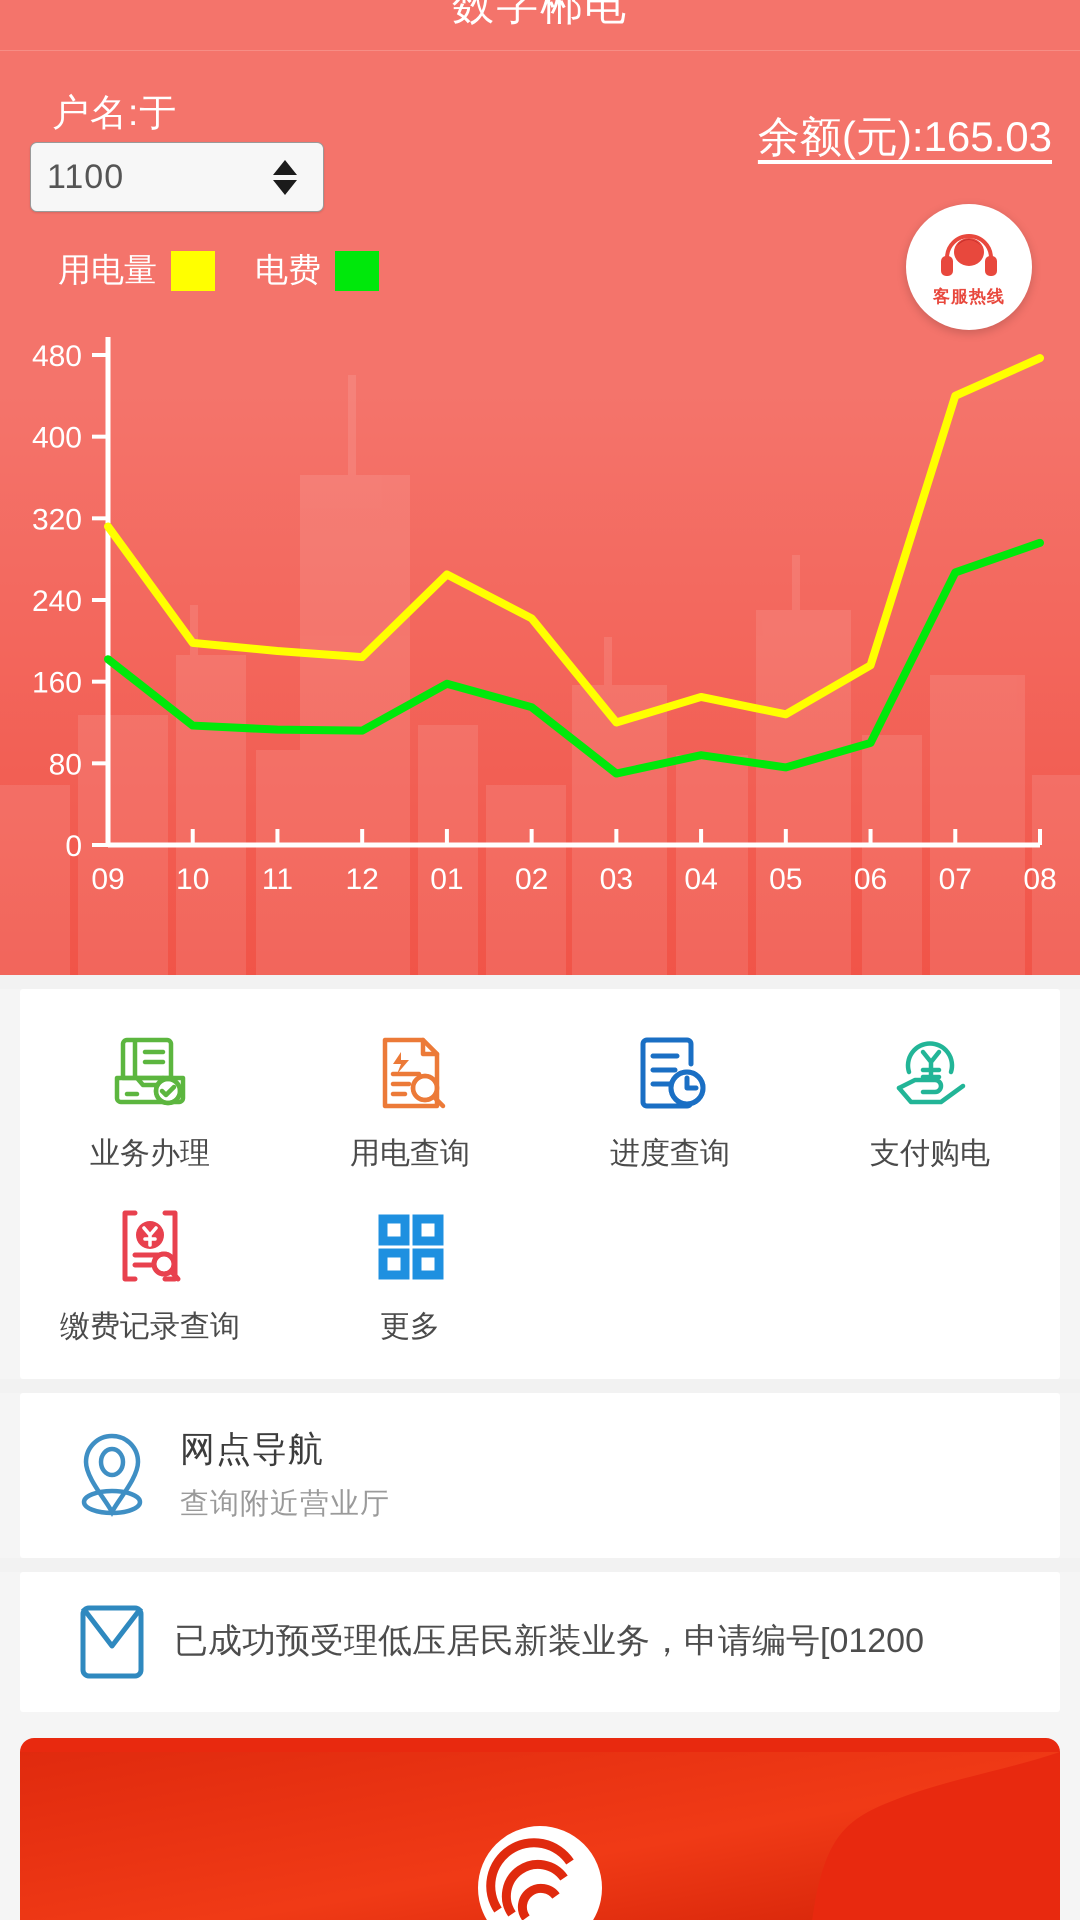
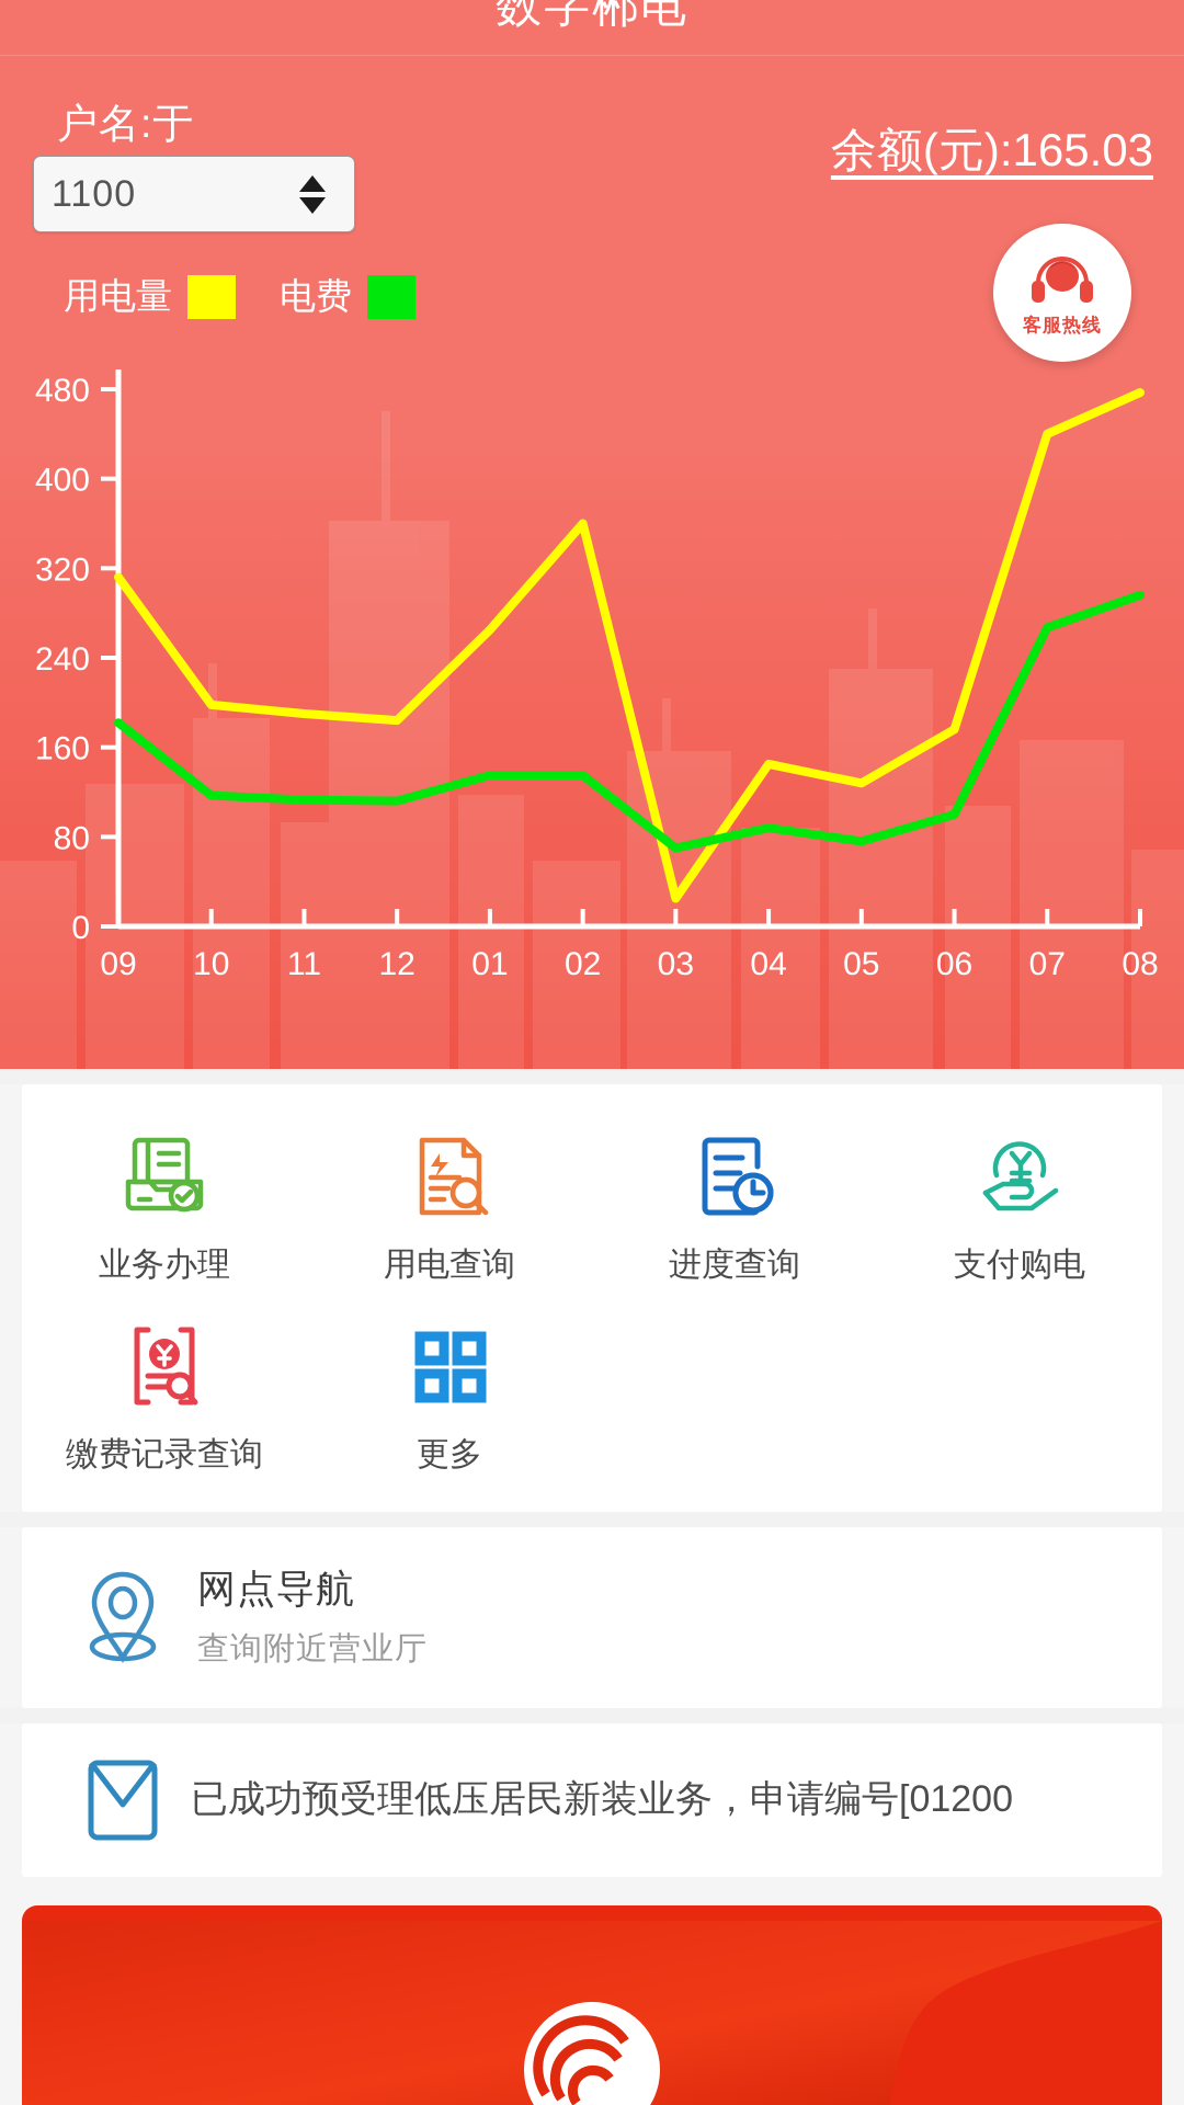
电费/01: 158 -> 135
用电量/02: 222 -> 360
用电量/03: 120 -> 25
